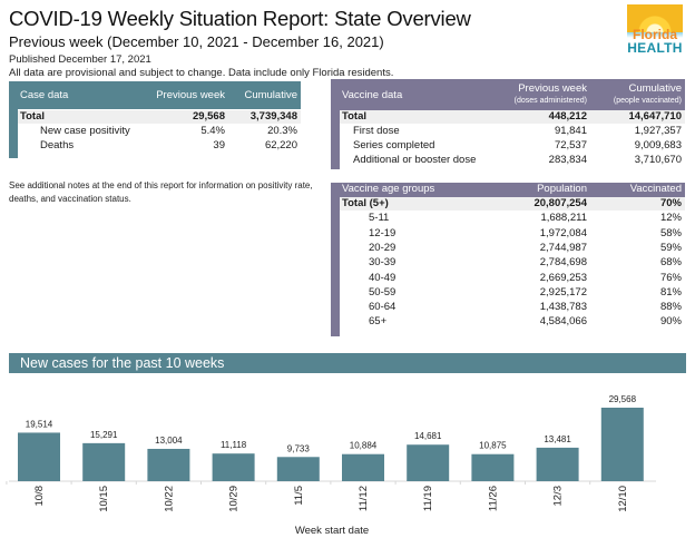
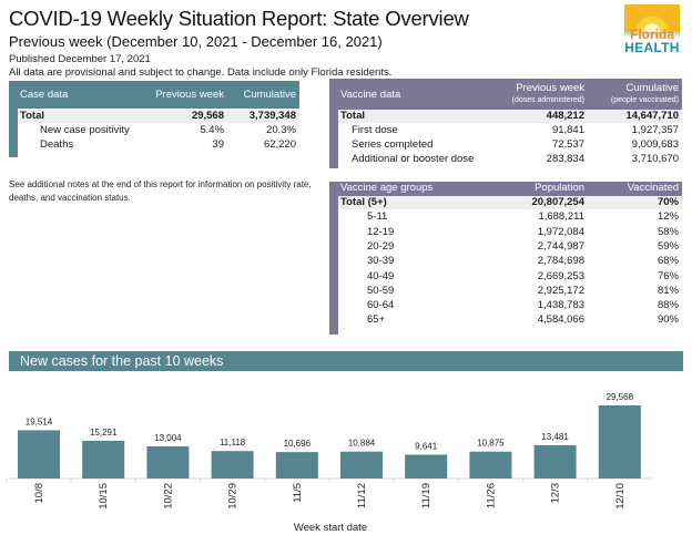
11/5: 9,733 -> 10,696
11/19: 14,681 -> 9,641
